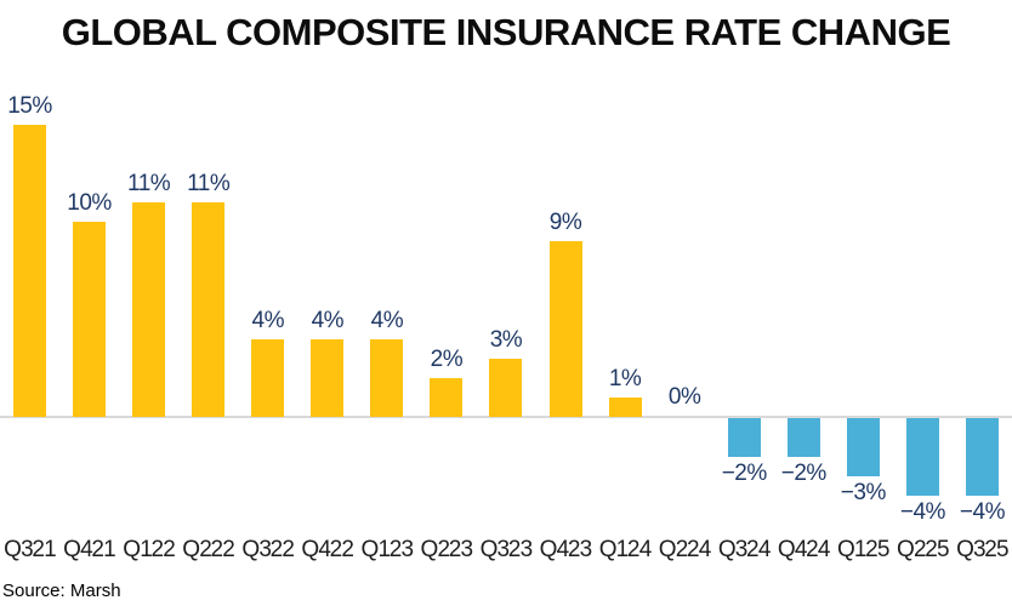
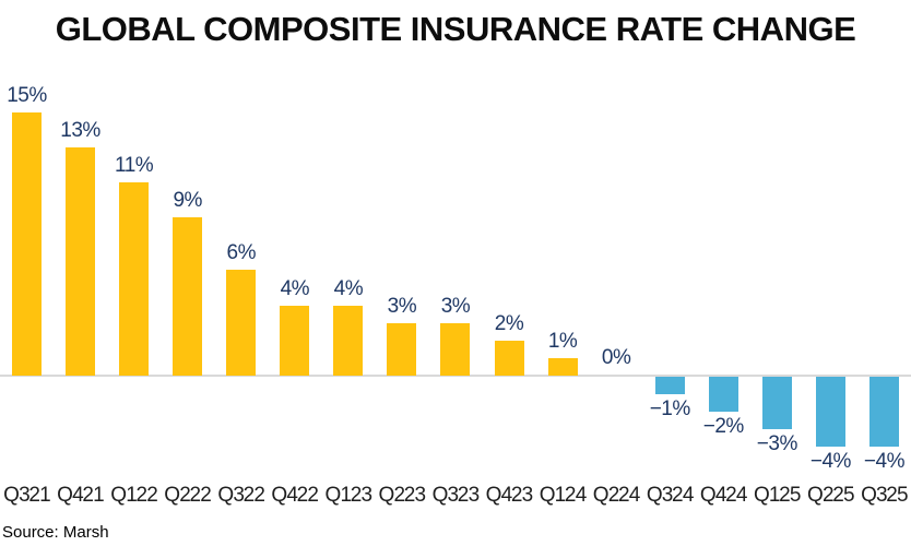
Q4 21: 10% -> 13%
Q2 22: 11% -> 9%
Q3 22: 4% -> 6%
Q2 23: 2% -> 3%
Q4 23: 9% -> 2%
Q3 24: −2% -> −1%
